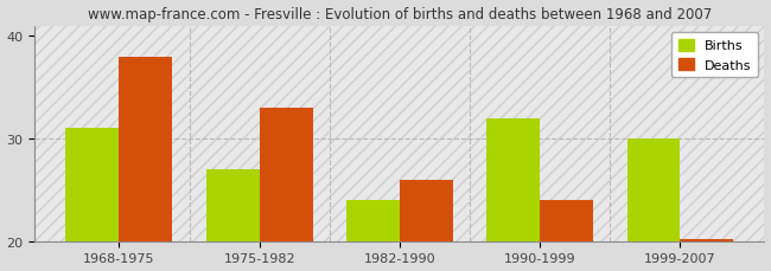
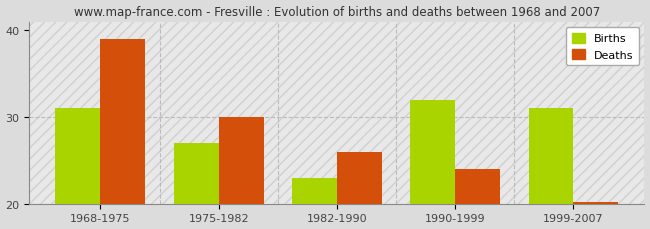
Deaths/1968-1975: 38.0 -> 39.0
Deaths/1975-1982: 33.0 -> 30.0
Births/1982-1990: 24 -> 23
Births/1999-2007: 30 -> 31
